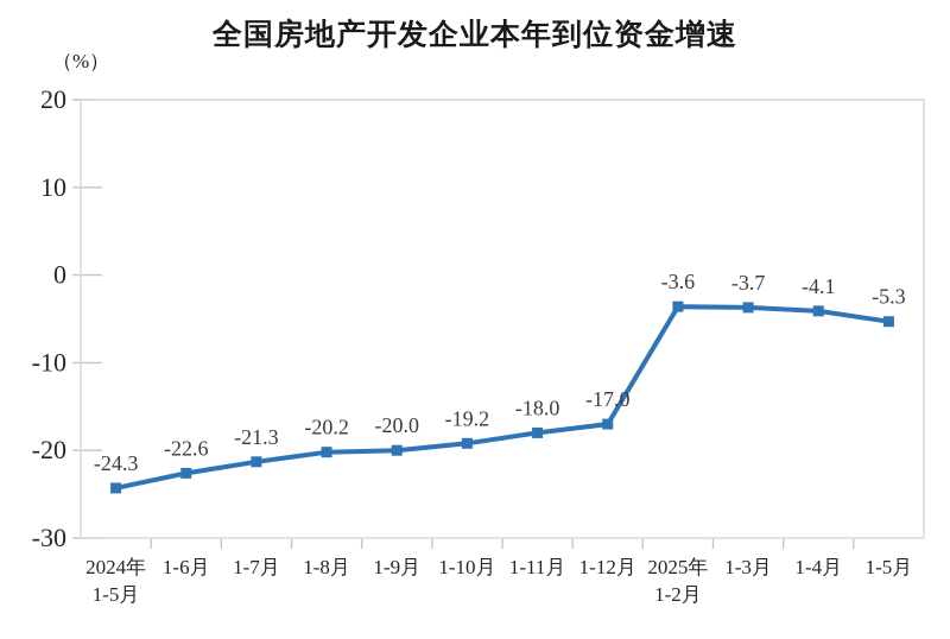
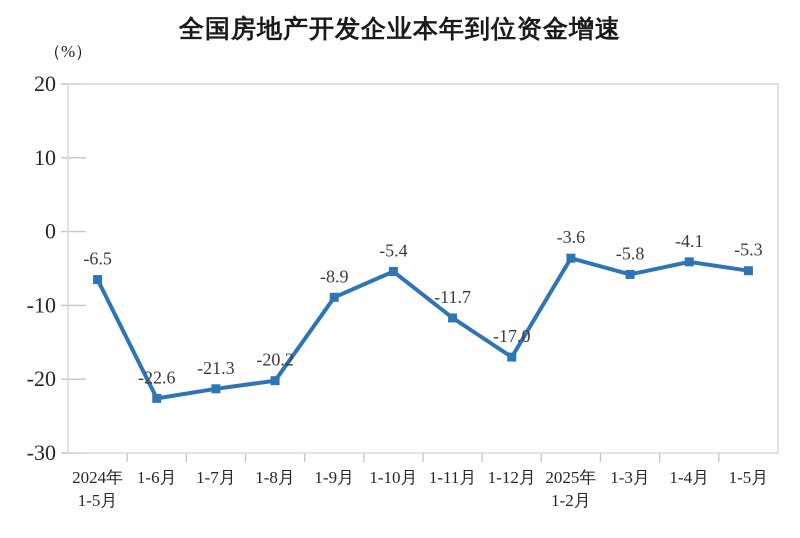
2024年 1-5月: -24.3 -> -6.5
1-9月: -20.0 -> -8.9
1-10月: -19.2 -> -5.4
1-11月: -18.0 -> -11.7
1-3月: -3.7 -> -5.8
